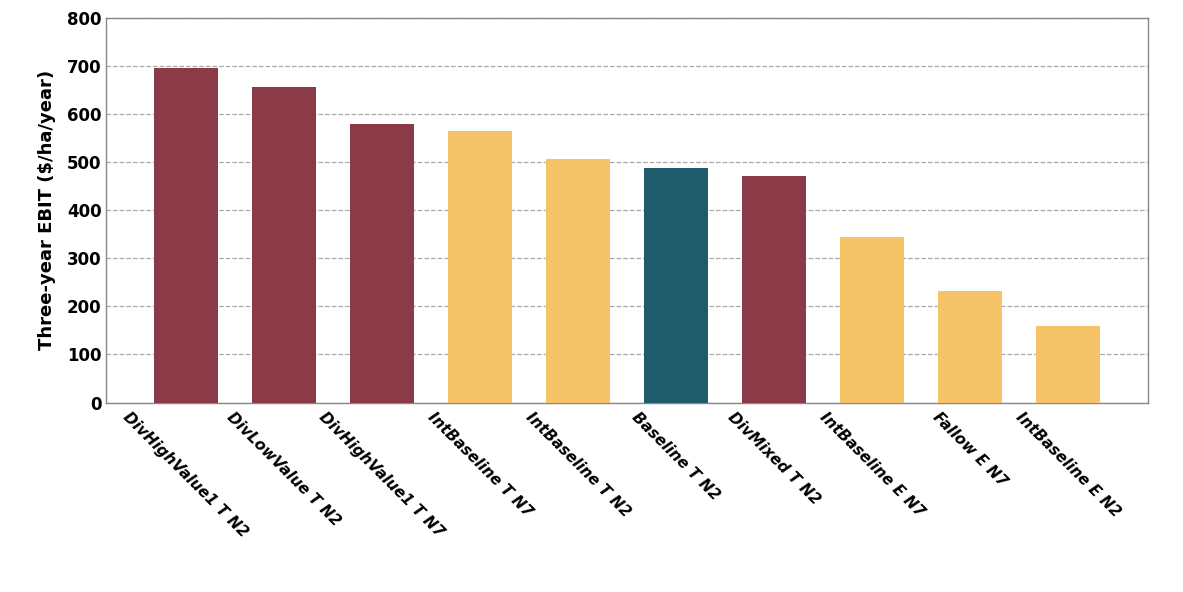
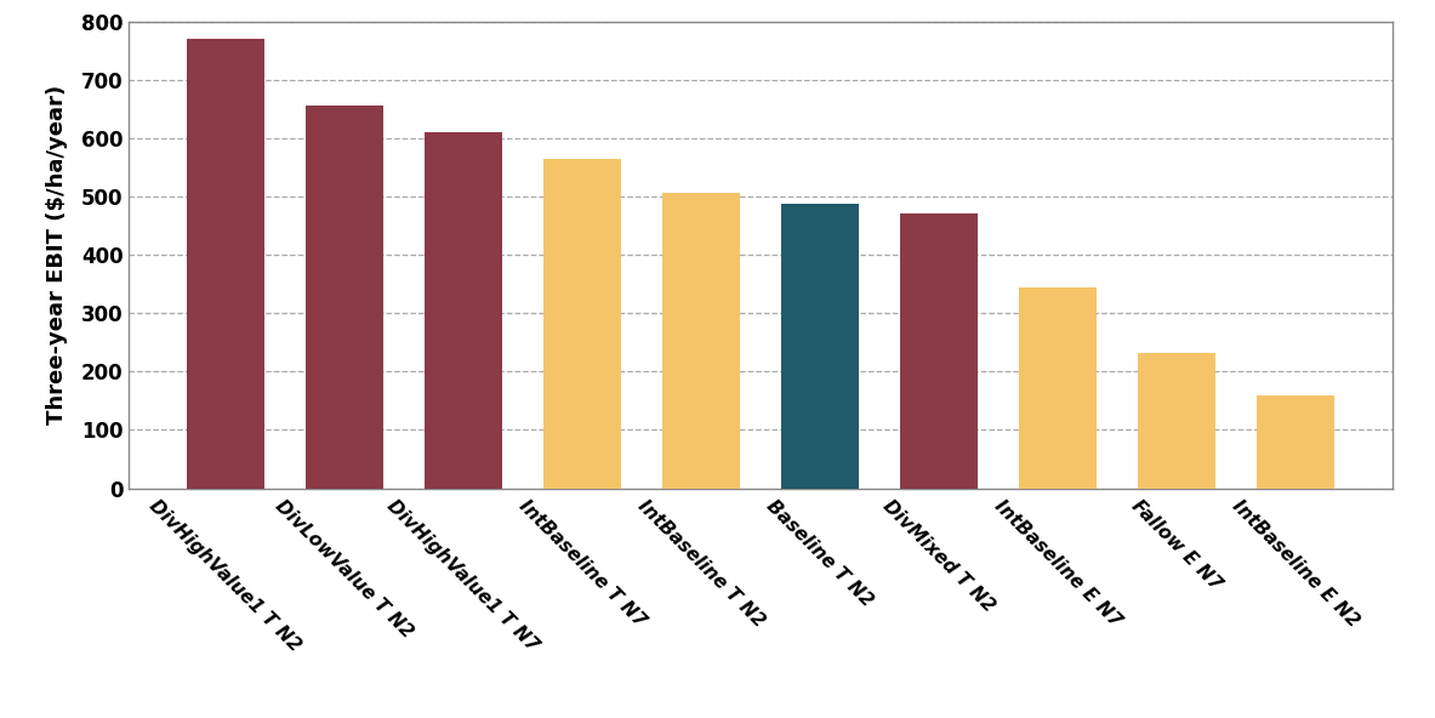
DivHighValue1 T N2: 695 -> 770
DivHighValue1 T N7: 580 -> 610
